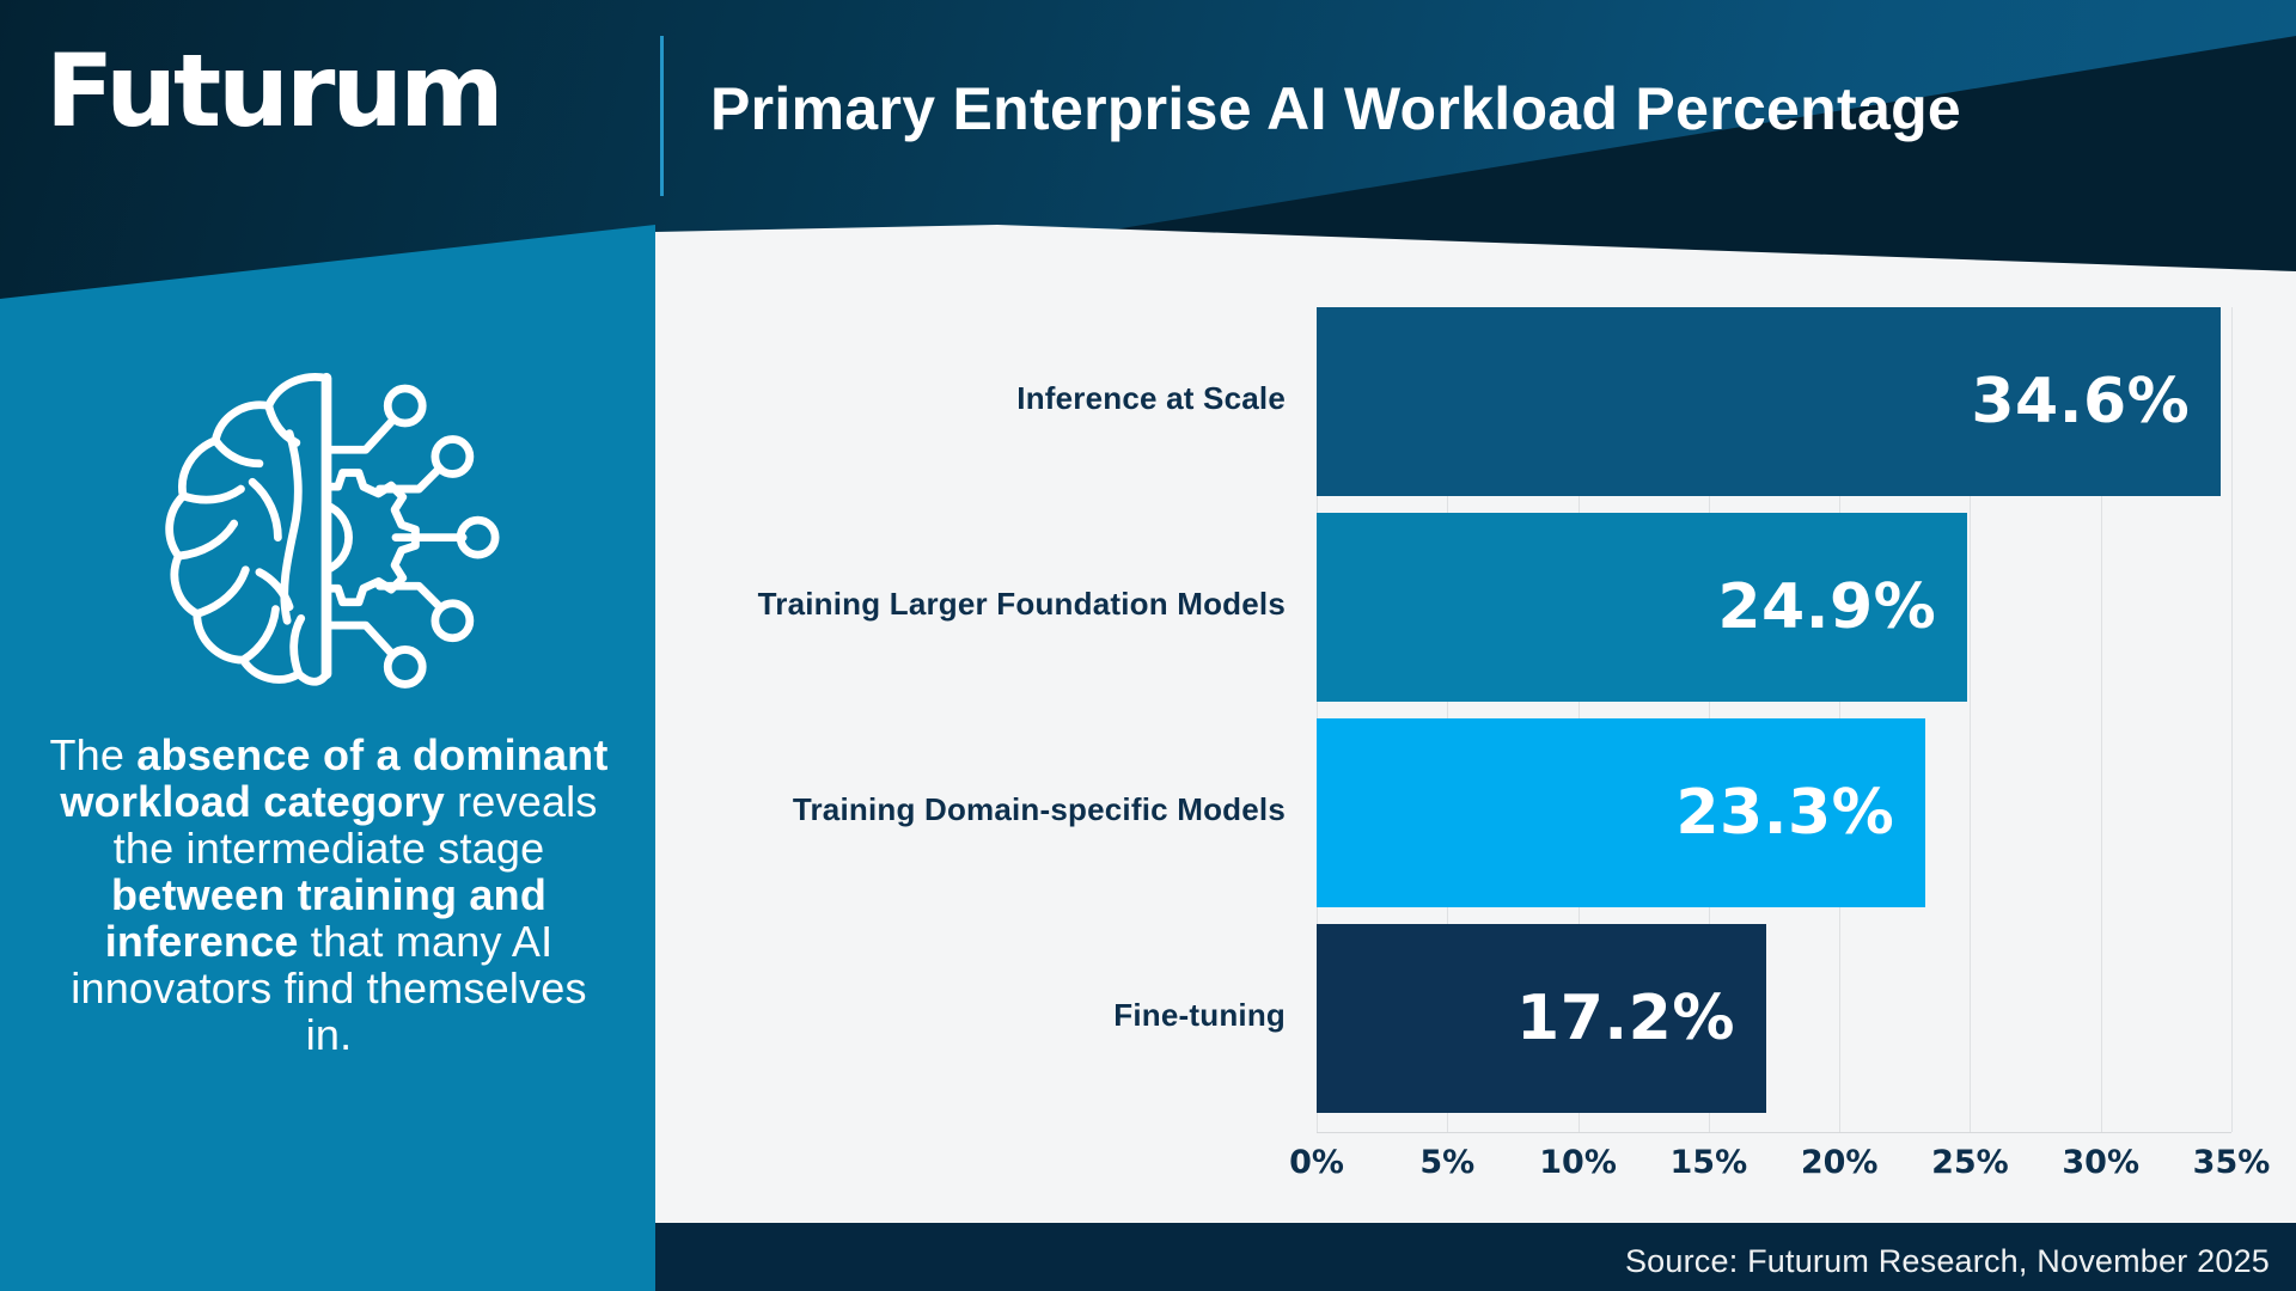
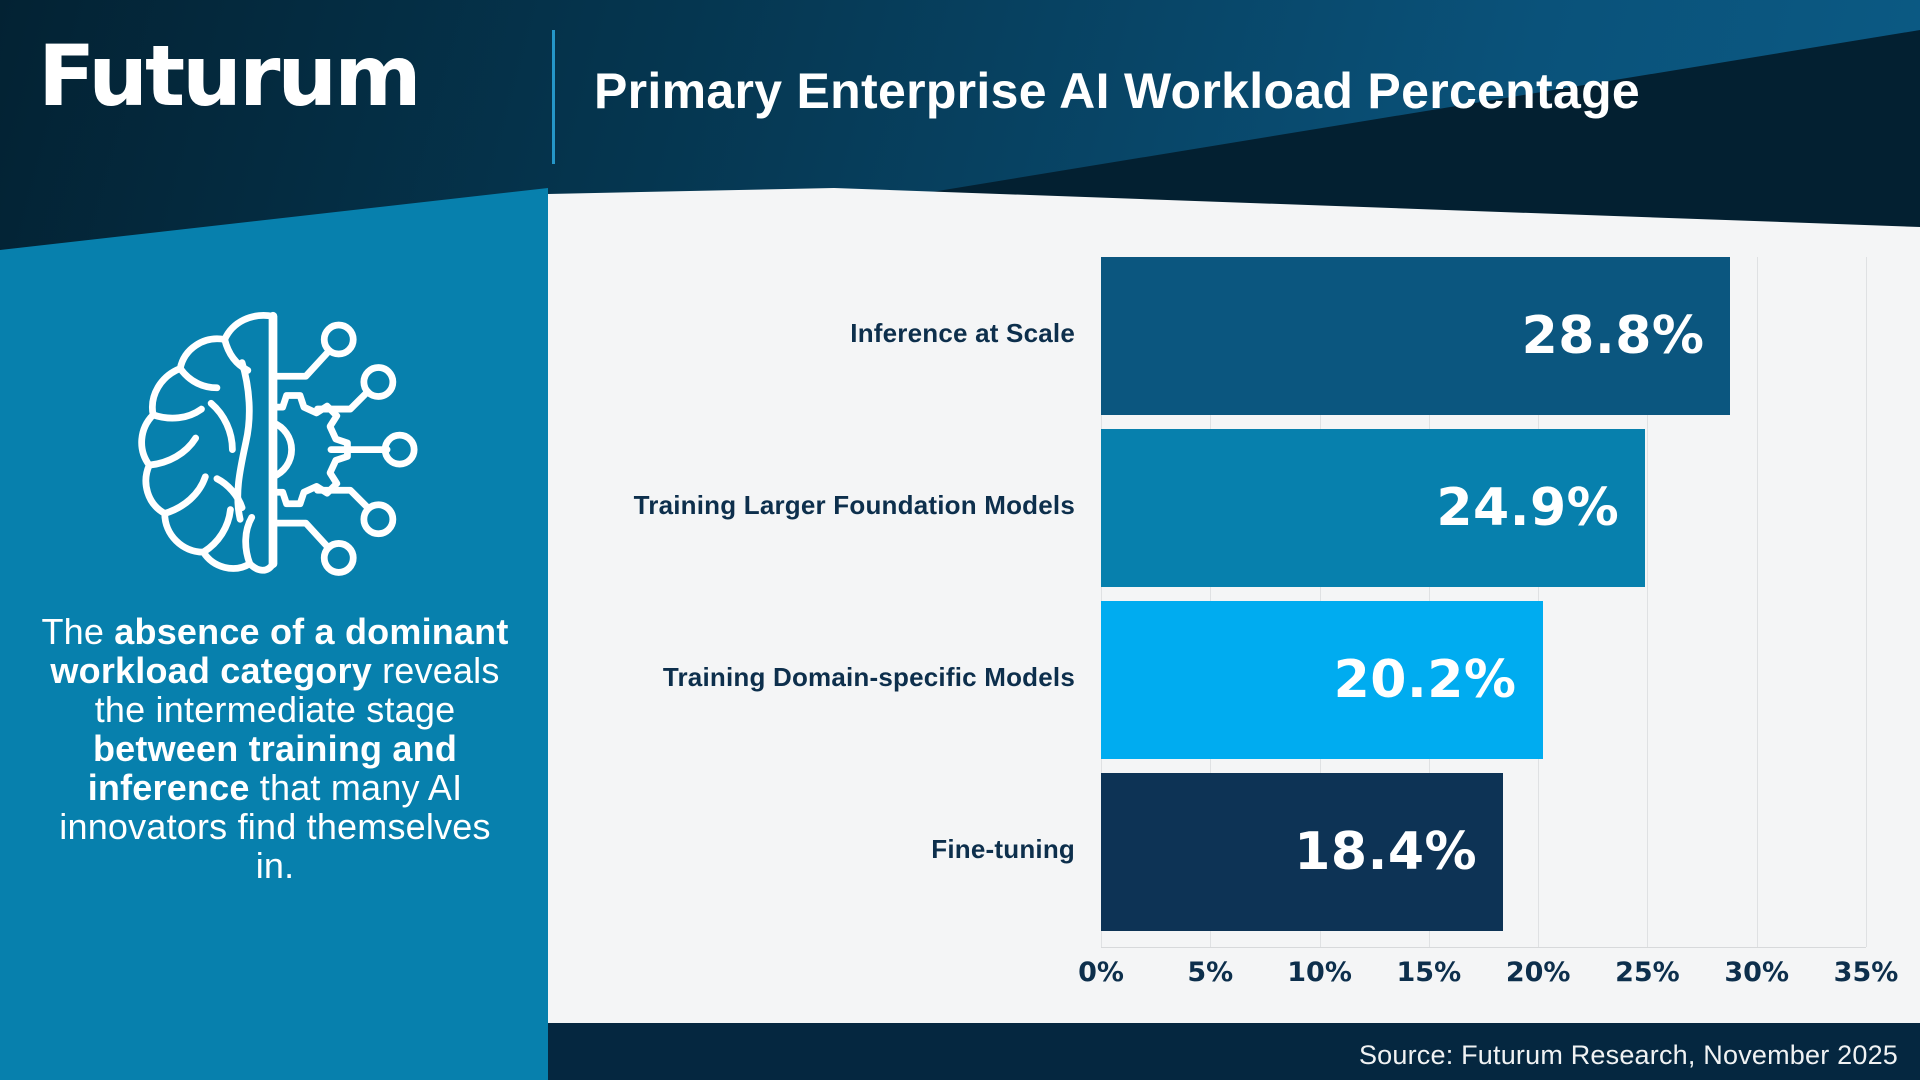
Inference at Scale: 34.6% -> 28.8%
Training Domain-specific Models: 23.3% -> 20.2%
Fine-tuning: 17.2% -> 18.4%
